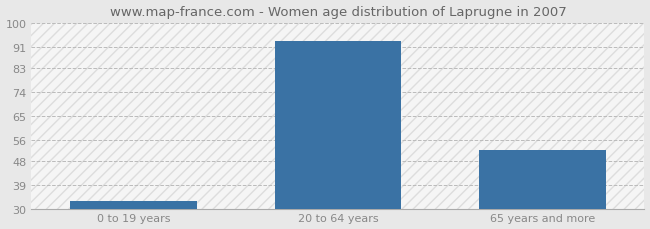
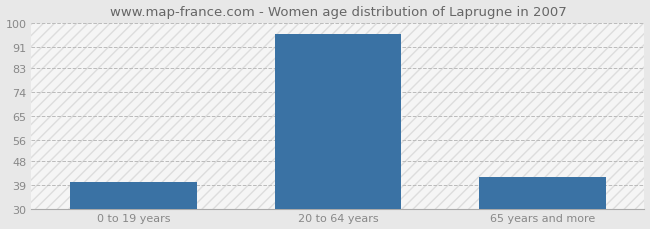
0 to 19 years: 33 -> 40
20 to 64 years: 93 -> 96
65 years and more: 52 -> 42
